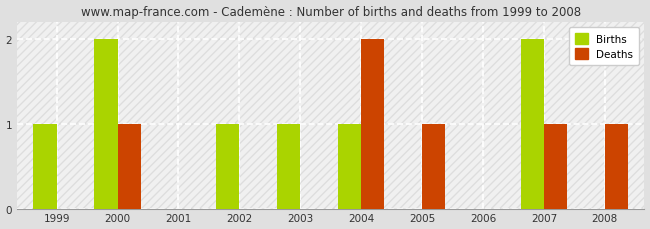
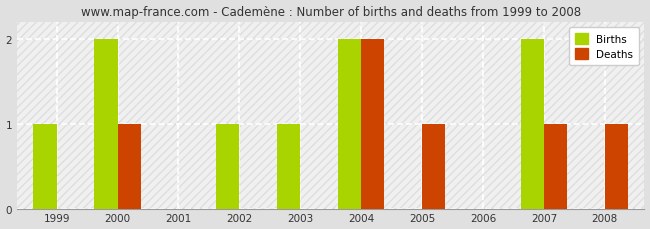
Births/2004: 1 -> 2
